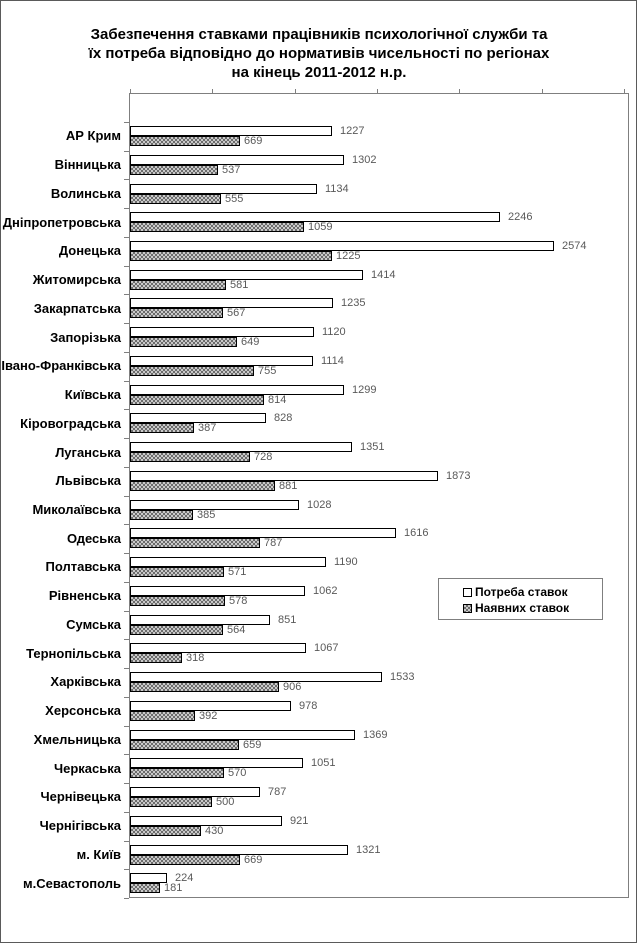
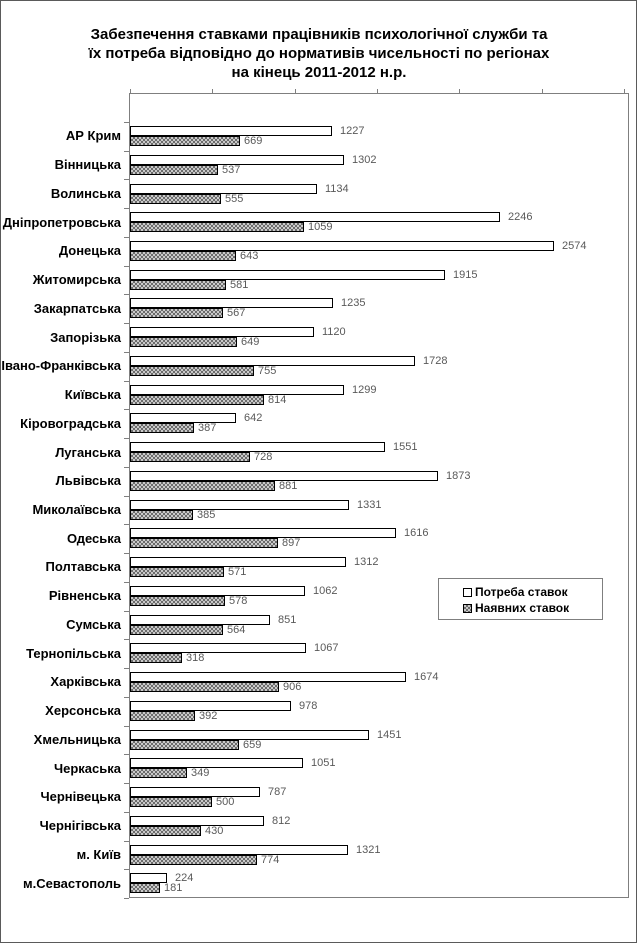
Наявних ставок/Донецька: 1225 -> 643
Потреба ставок/Житомирська: 1414 -> 1915
Потреба ставок/Івано-Франківська: 1114 -> 1728
Потреба ставок/Кіровоградська: 828 -> 642
Потреба ставок/Луганська: 1351 -> 1551
Потреба ставок/Миколаївська: 1028 -> 1331
Наявних ставок/Одеська: 787 -> 897
Потреба ставок/Полтавська: 1190 -> 1312
Потреба ставок/Харківська: 1533 -> 1674
Потреба ставок/Хмельницька: 1369 -> 1451
Наявних ставок/Черкаська: 570 -> 349
Потреба ставок/Чернігівська: 921 -> 812
Наявних ставок/м. Київ: 669 -> 774
